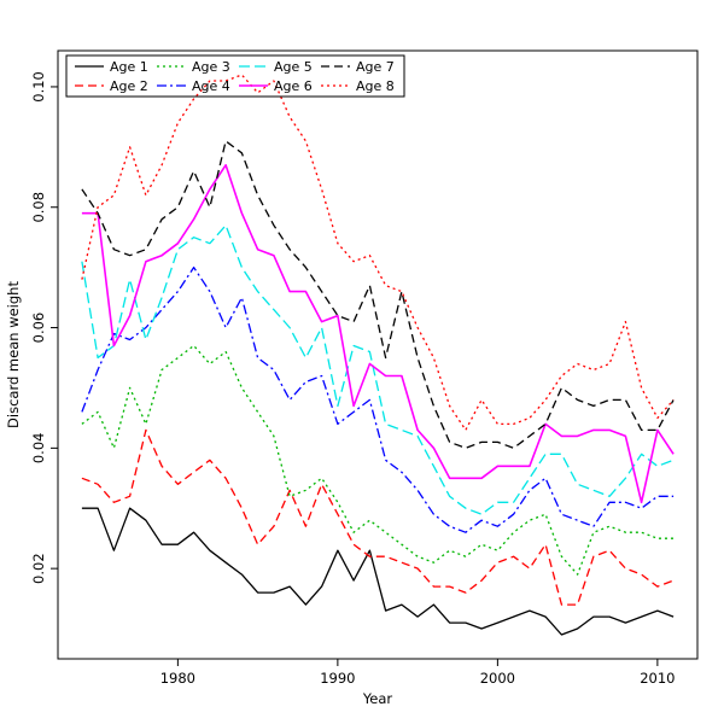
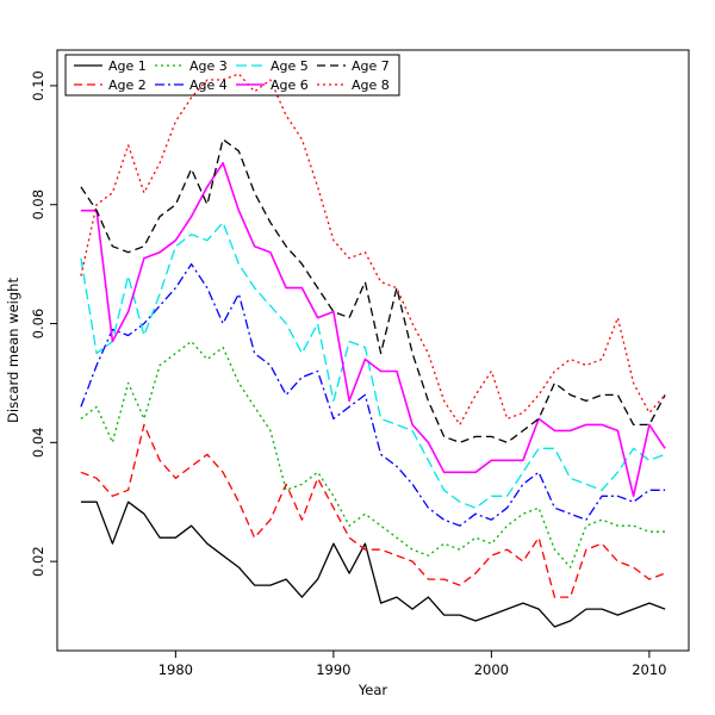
Age 8/2000: 0.044 -> 0.052
